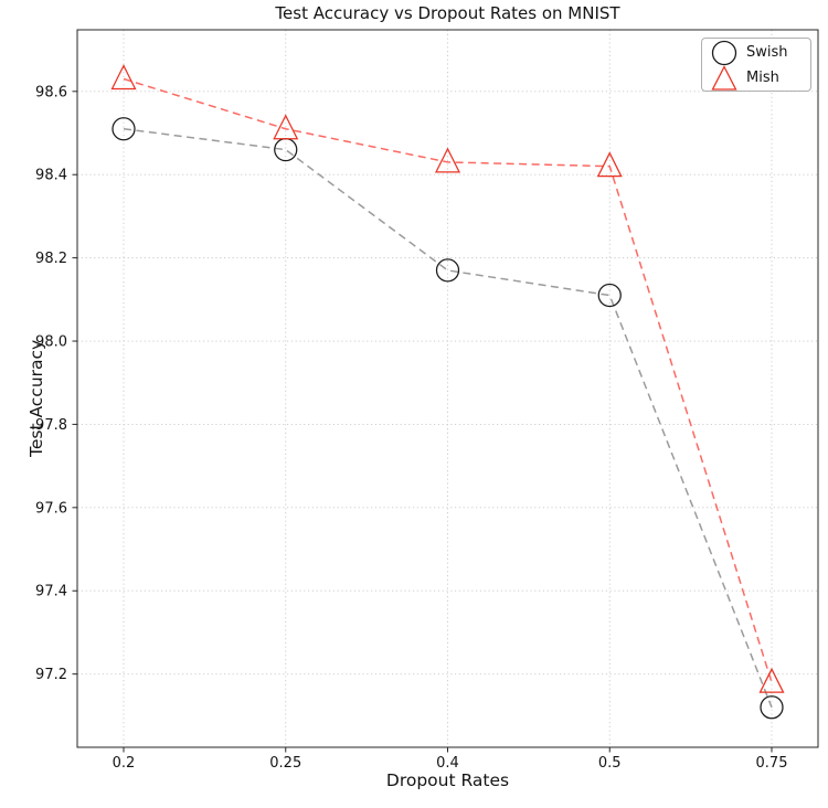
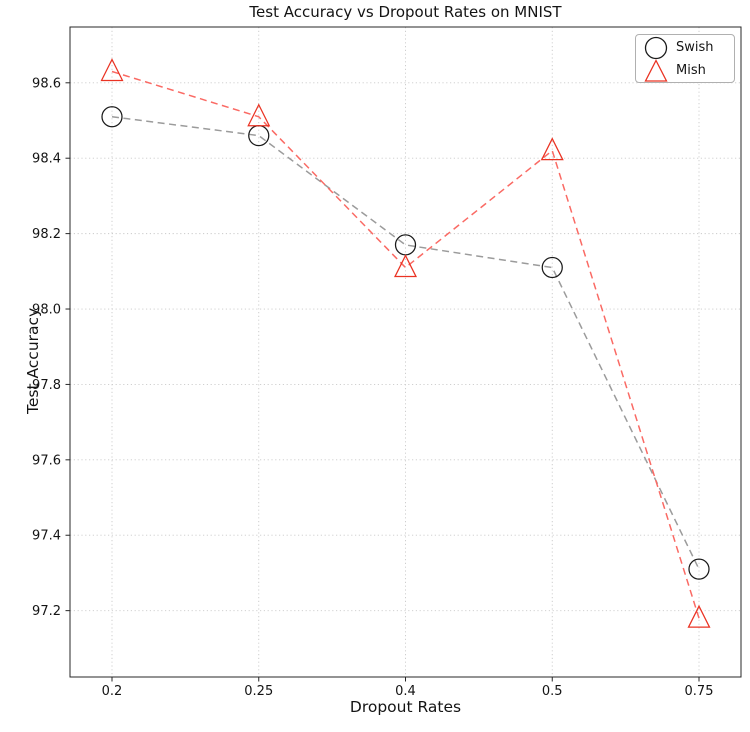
Mish/0.4: 98.43 -> 98.11
Swish/0.75: 97.12 -> 97.31
